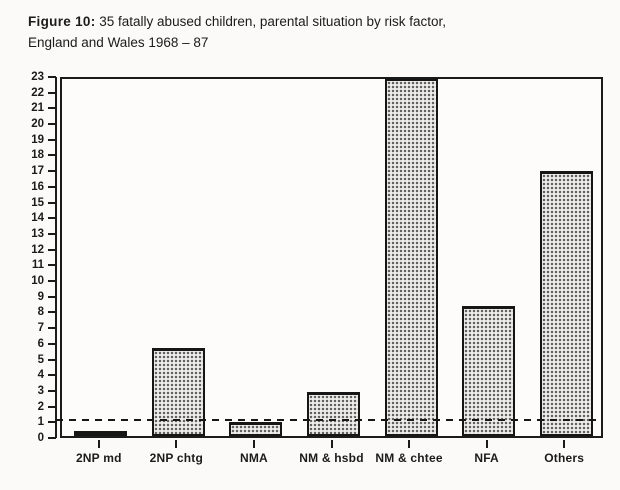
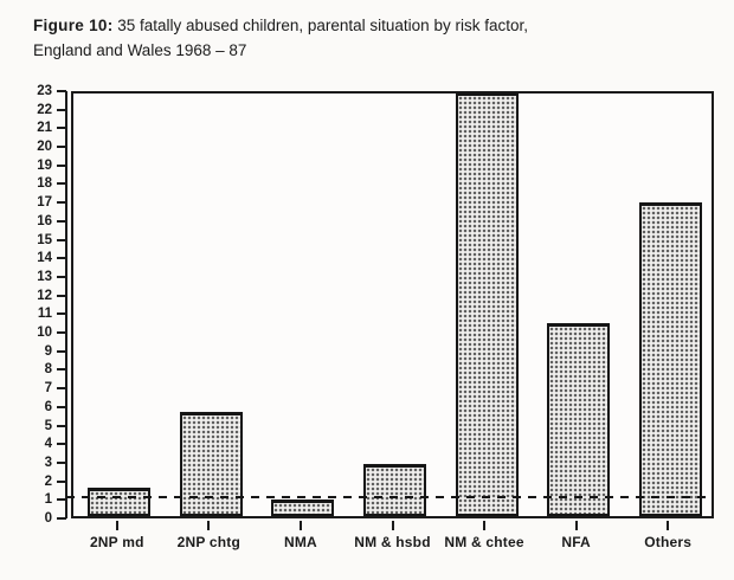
2NP md: 0.3 -> 1.5
NFA: 8.3 -> 10.4
